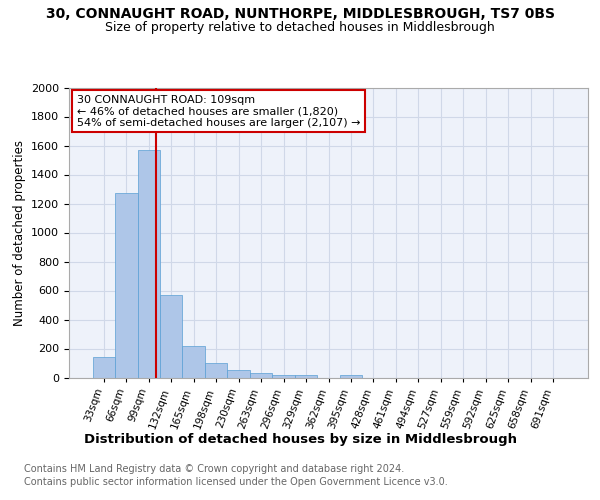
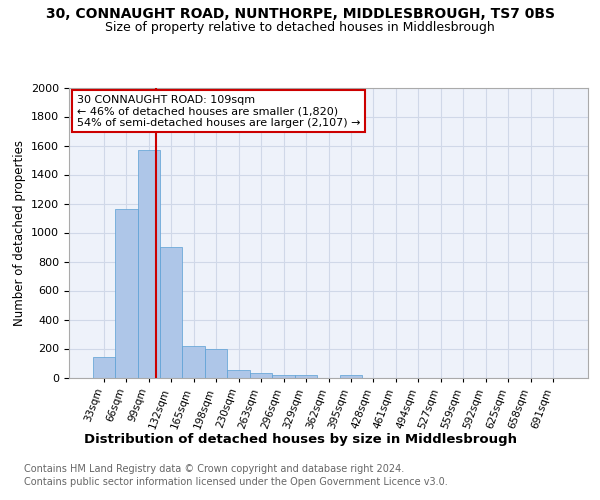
66sqm: 1270 -> 1160
132sqm: 570 -> 900
198sqm: 100 -> 200
